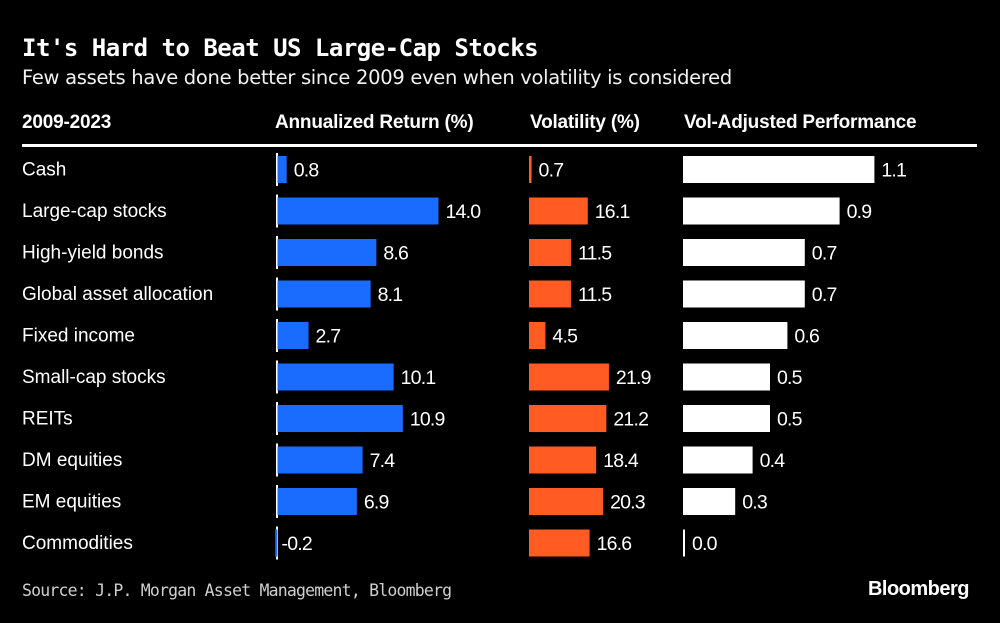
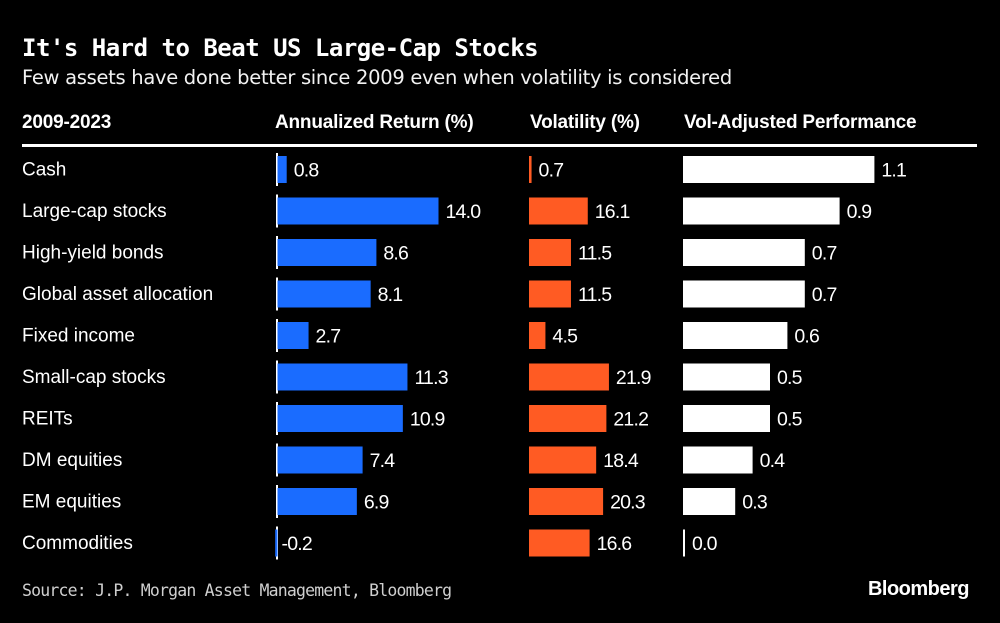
Annualized Return (%)/Small-cap stocks: 10.1 -> 11.3
